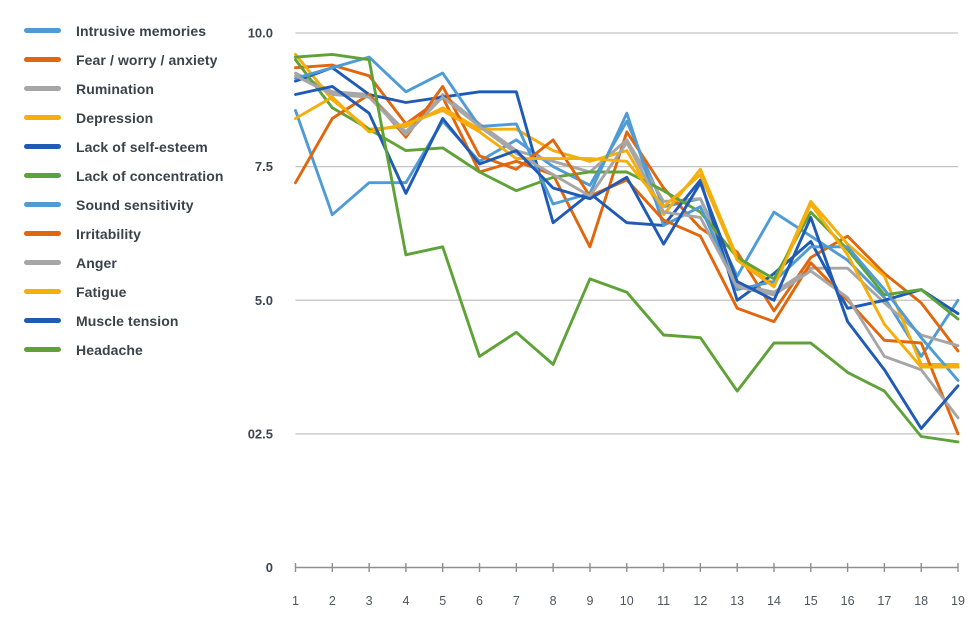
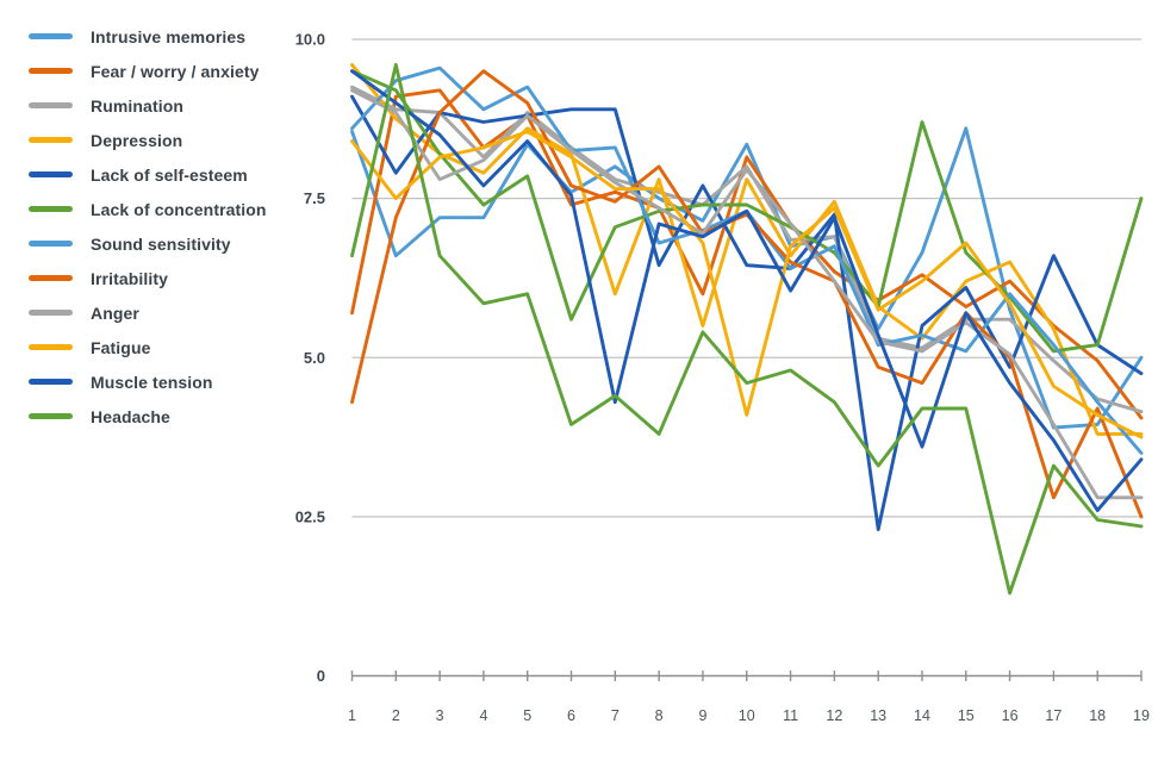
Fear / worry / anxiety/1: 9.3 -> 5.7
Sound sensitivity/1: 9.2 -> 8.6
Irritability/1: 7.2 -> 4.3
Muscle tension/1: 8.8 -> 9.5
Headache/1: 9.6 -> 6.6
Fear / worry / anxiety/2: 9.4 -> 9.1
Lack of self-esteem/2: 9.3 -> 7.9
Lack of concentration/2: 8.6 -> 9.2
Irritability/2: 8.4 -> 7.2
Fatigue/2: 8.8 -> 7.5
Anger/3: 8.8 -> 7.8
Headache/3: 9.5 -> 6.6
Depression/4: 8.2 -> 7.9
Lack of concentration/4: 7.8 -> 7.4
Irritability/4: 8.1 -> 9.5
Muscle tension/4: 7.0 -> 7.7
Lack of concentration/6: 7.4 -> 5.6
Depression/7: 8.2 -> 6.0
Muscle tension/7: 7.8 -> 4.3
Depression/9: 7.6 -> 5.5
Lack of self-esteem/9: 7.0 -> 7.7
Fatigue/9: 7.7 -> 6.8
Sound sensitivity/10: 8.5 -> 7.3
Fatigue/10: 7.6 -> 4.1
Headache/10: 5.2 -> 4.6
Anger/11: 6.7 -> 7.1
Headache/11: 4.3 -> 4.8
Anger/12: 6.5 -> 6.2
Lack of self-esteem/13: 5.0 -> 2.3
Fear / worry / anxiety/14: 4.8 -> 6.3
Lack of concentration/14: 5.4 -> 8.7
Fatigue/14: 5.2 -> 6.2
Muscle tension/14: 5.0 -> 3.6
Intrusive memories/15: 6.2 -> 8.6
Depression/15: 6.8 -> 6.2
Sound sensitivity/15: 6.0 -> 5.1
Muscle tension/15: 6.5 -> 5.7
Depression/16: 6.0 -> 6.5
Headache/16: 3.6 -> 1.3
Intrusive memories/17: 5.0 -> 3.9
Lack of self-esteem/17: 5.0 -> 6.6
Irritability/17: 4.2 -> 2.8
Anger/18: 3.7 -> 2.8
Fatigue/18: 3.8 -> 4.1
Lack of concentration/19: 4.7 -> 7.5
